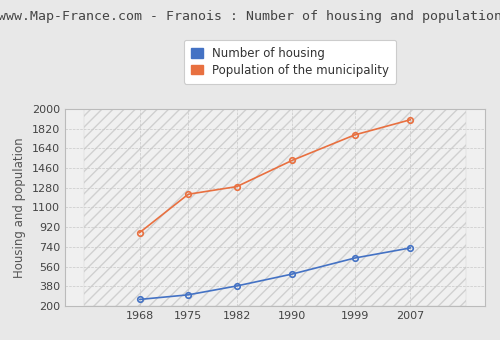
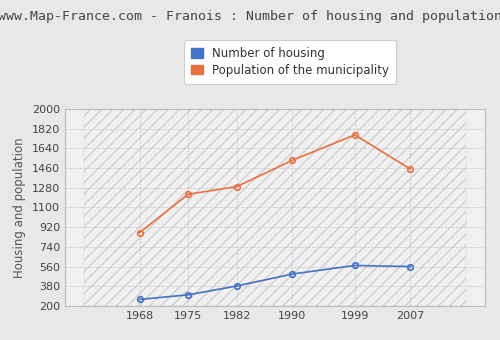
Number of housing/1999: 640 -> 570
Number of housing/2007: 730 -> 560
Population of the municipality/2007: 1900 -> 1450
